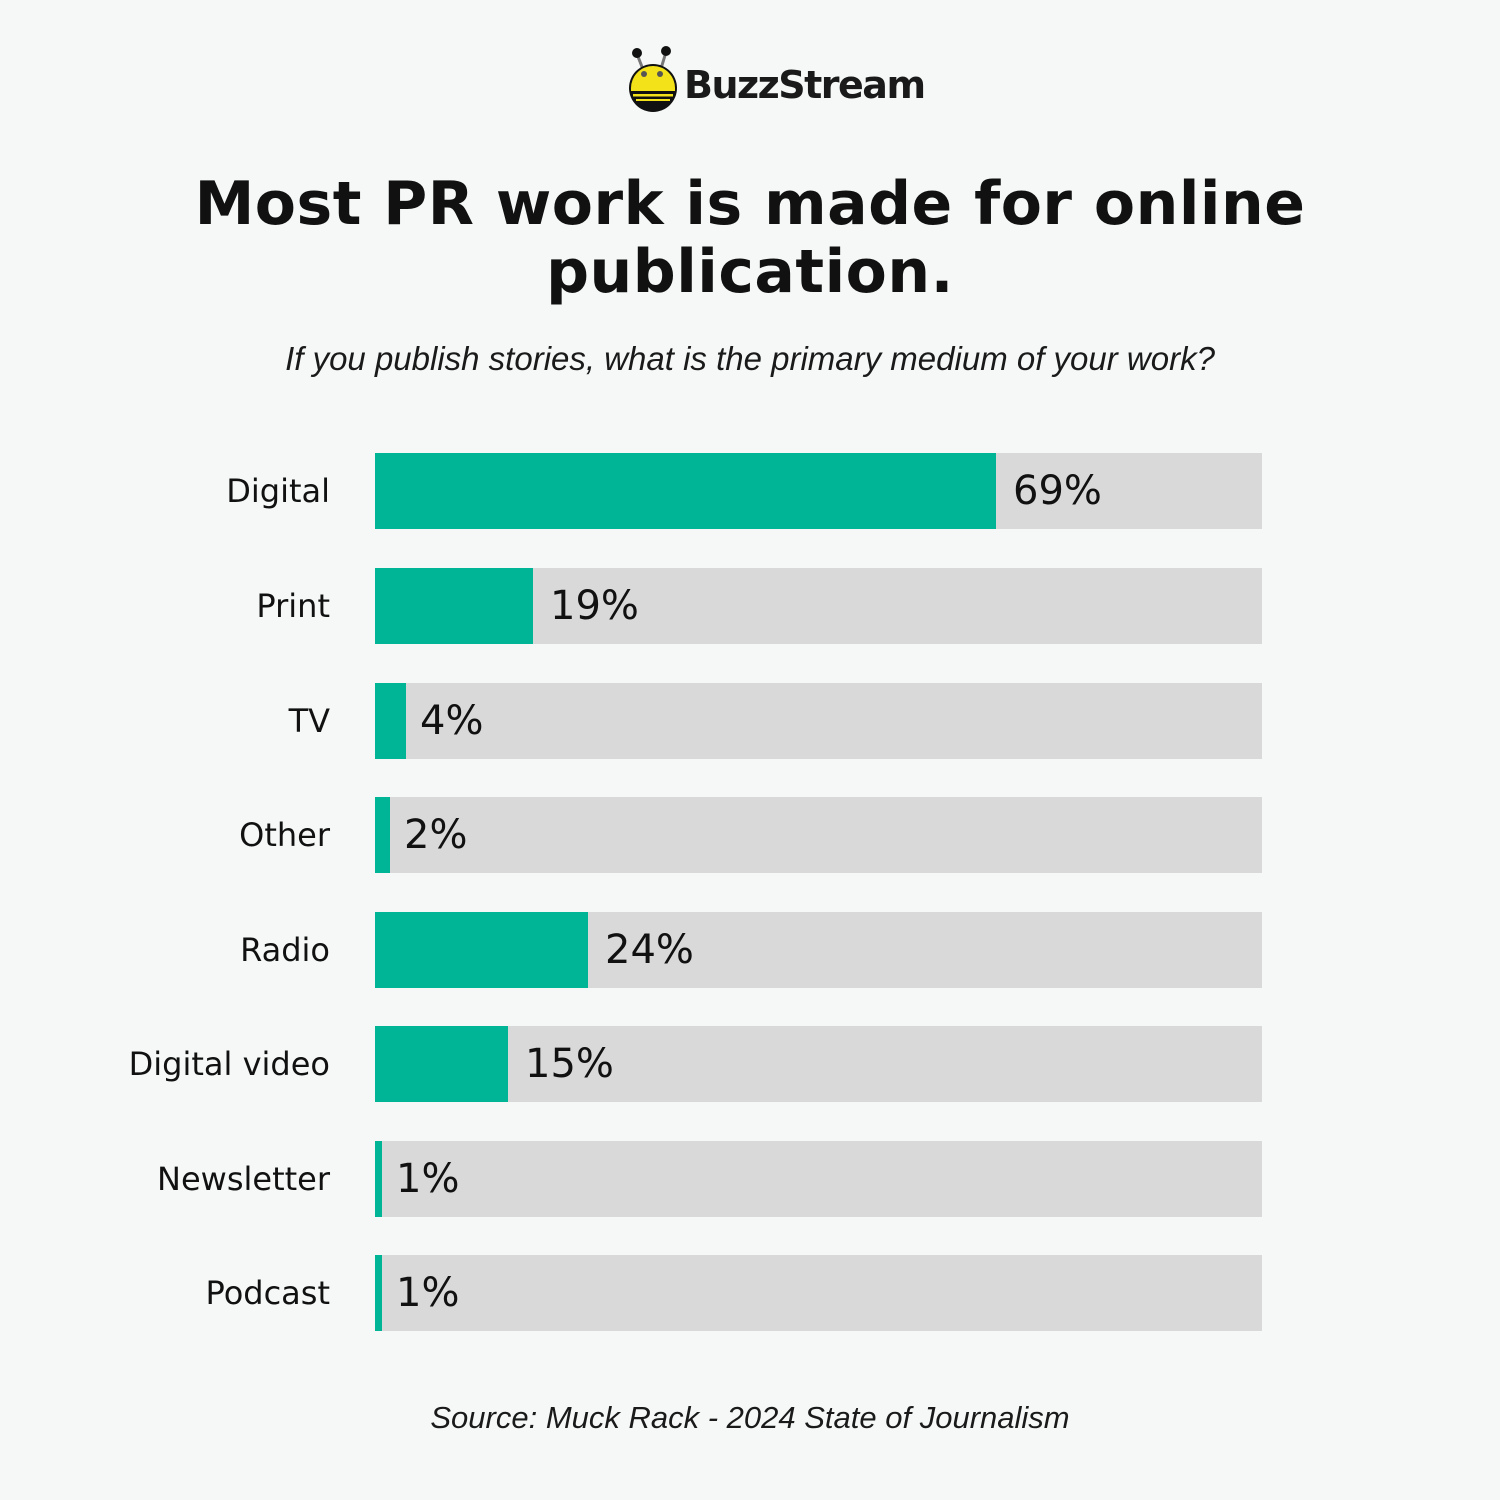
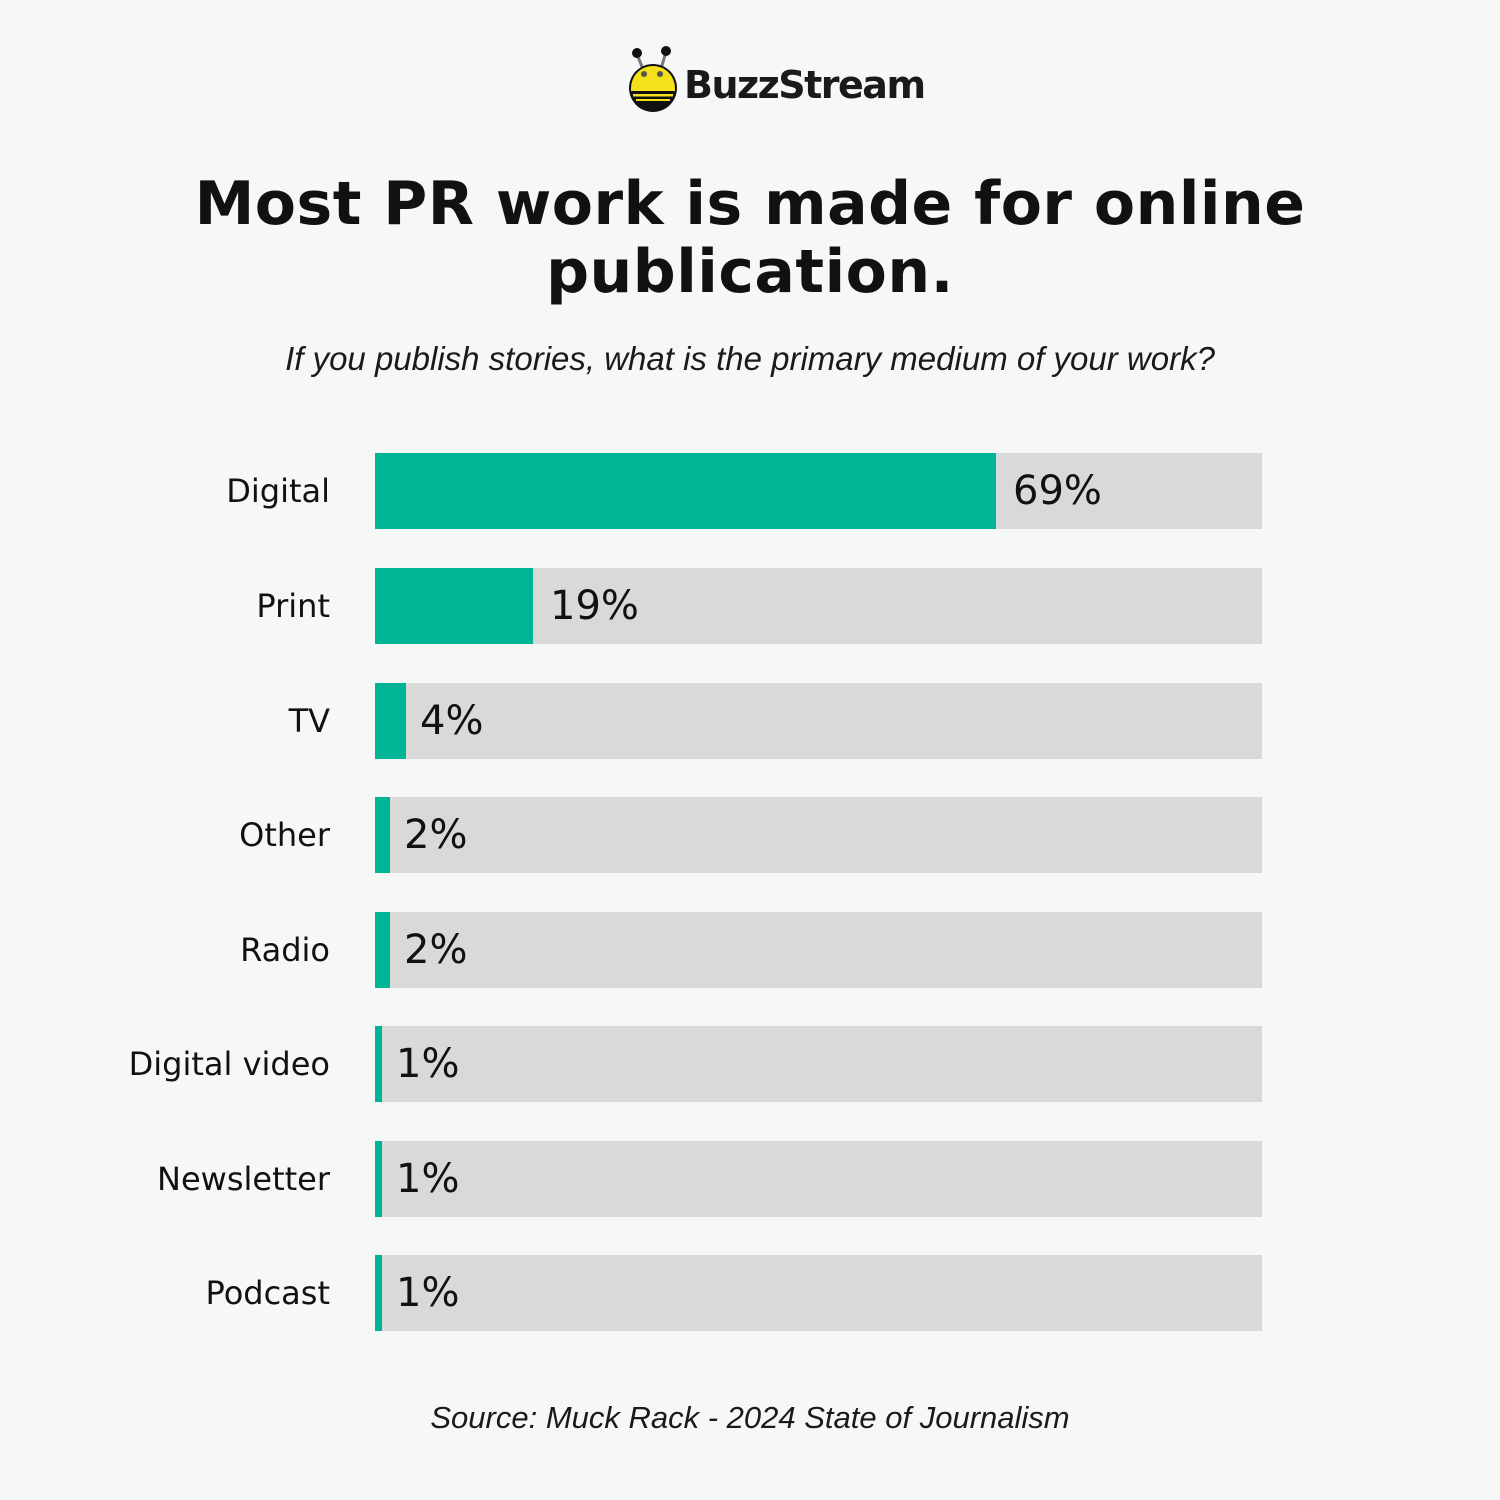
Radio: 24% -> 2%
Digital video: 15% -> 1%
